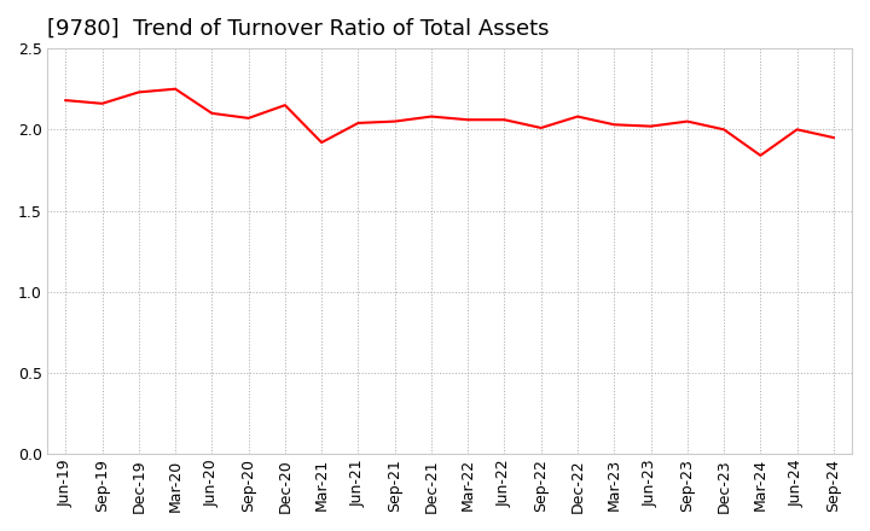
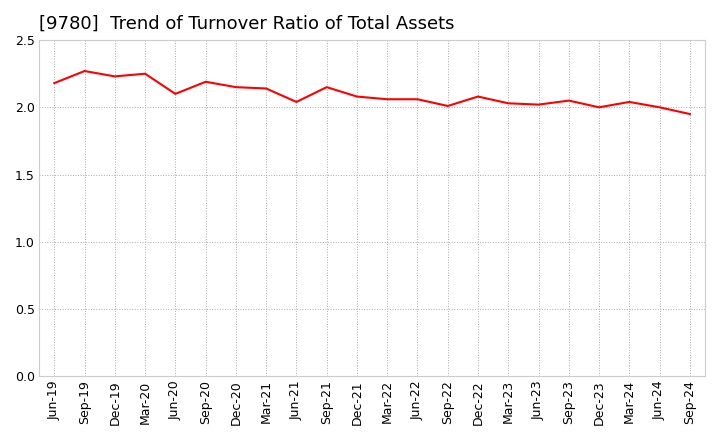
Sep-19: 2.16 -> 2.27
Sep-20: 2.07 -> 2.19
Mar-21: 1.92 -> 2.14
Sep-21: 2.05 -> 2.15
Mar-24: 1.84 -> 2.04
